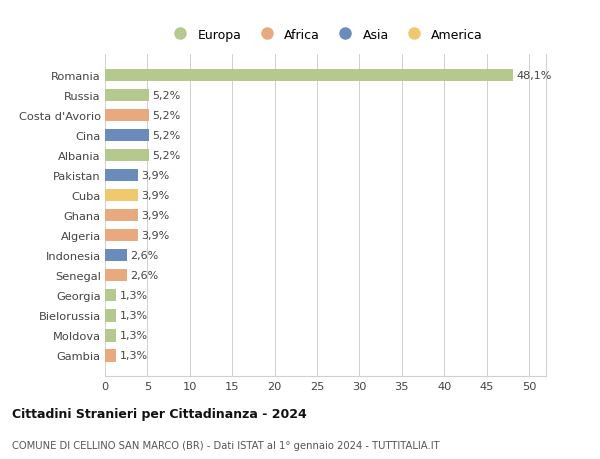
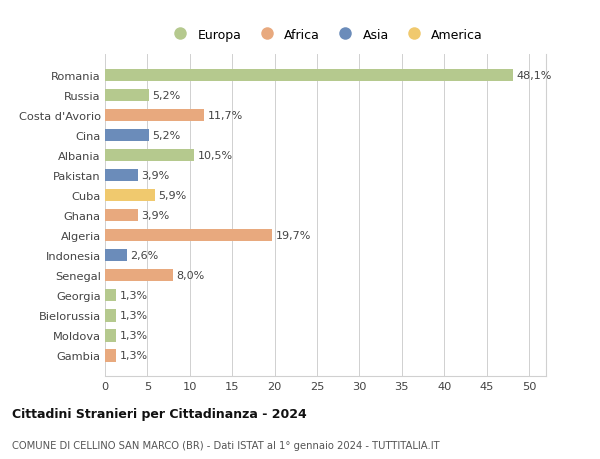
Costa d'Avorio: 5,2% -> 11,7%
Albania: 5,2% -> 10,5%
Cuba: 3,9% -> 5,9%
Algeria: 3,9% -> 19,7%
Senegal: 2,6% -> 8,0%
